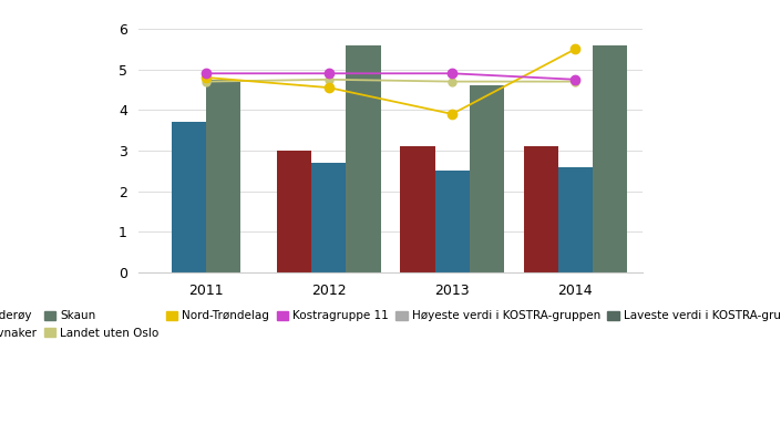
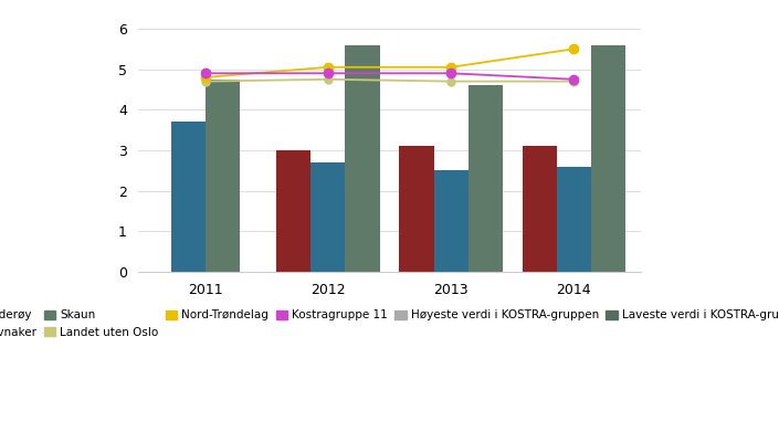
Nord-Trøndelag/2012: 4.55 -> 5.05
Nord-Trøndelag/2013: 3.90 -> 5.05
